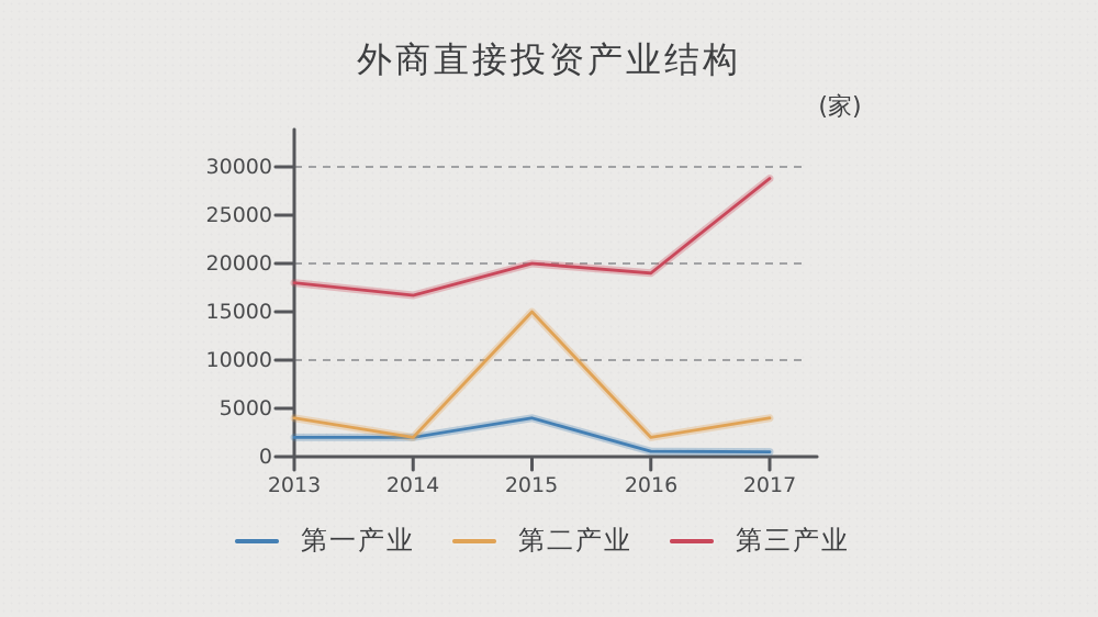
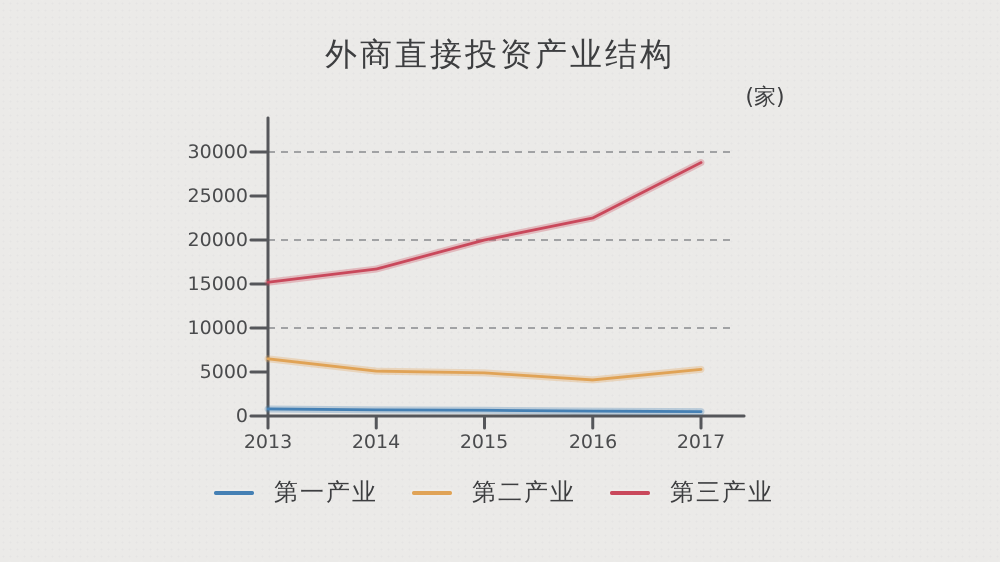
第一产业/2013: 2000 -> 1000
第二产业/2013: 4000 -> 6000
第三产业/2013: 18000 -> 15000
第一产业/2014: 2000 -> 1000
第二产业/2014: 2000 -> 5000
第一产业/2015: 4000 -> 1000
第二产业/2015: 15000 -> 5000
第二产业/2016: 2000 -> 4000
第三产业/2016: 19000 -> 22000
第二产业/2017: 4000 -> 5000
